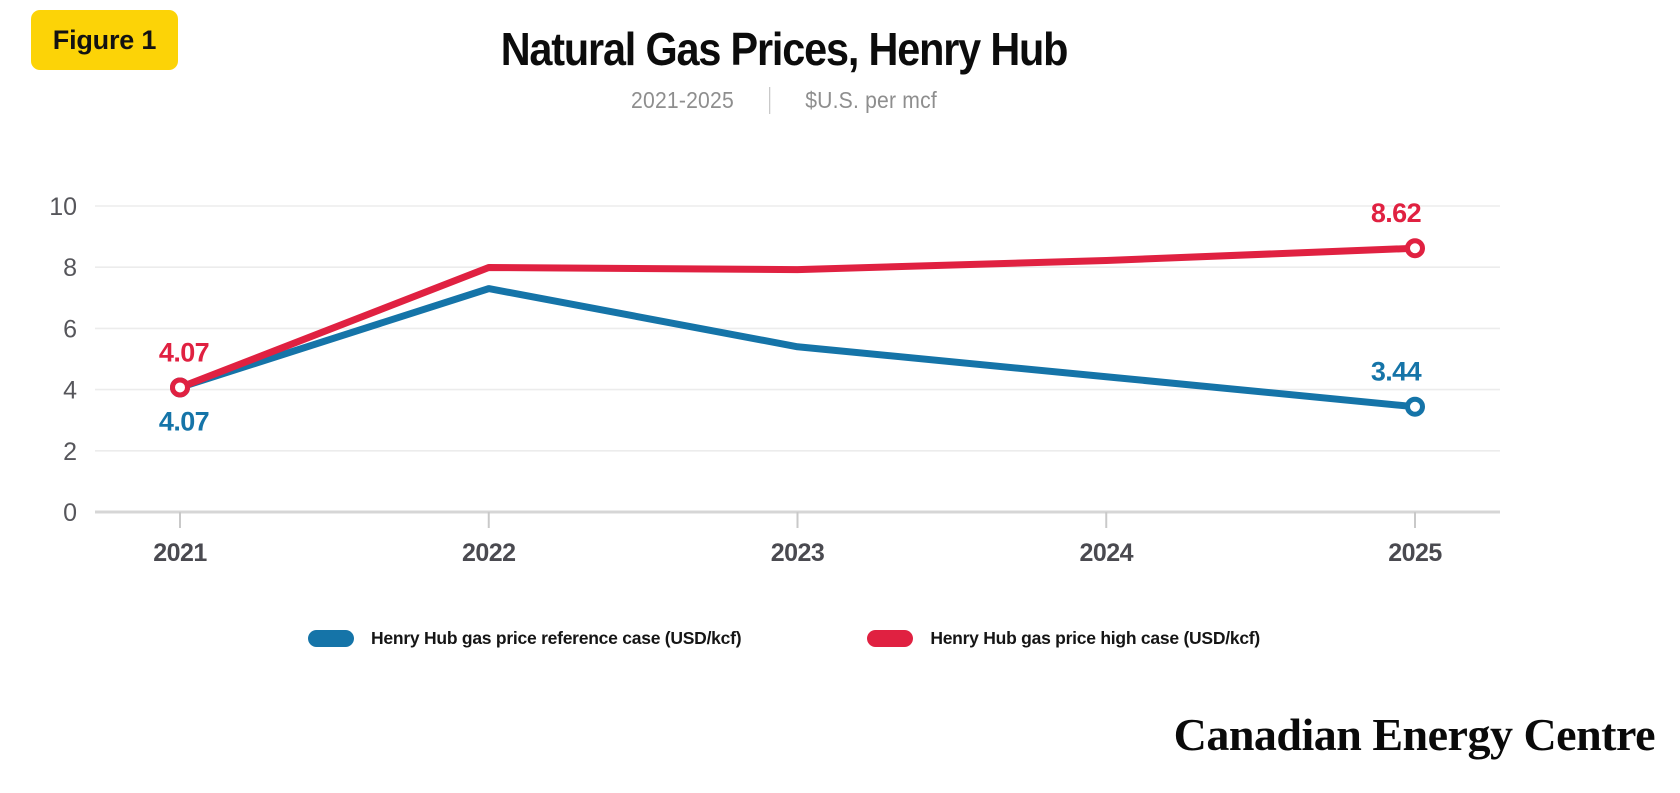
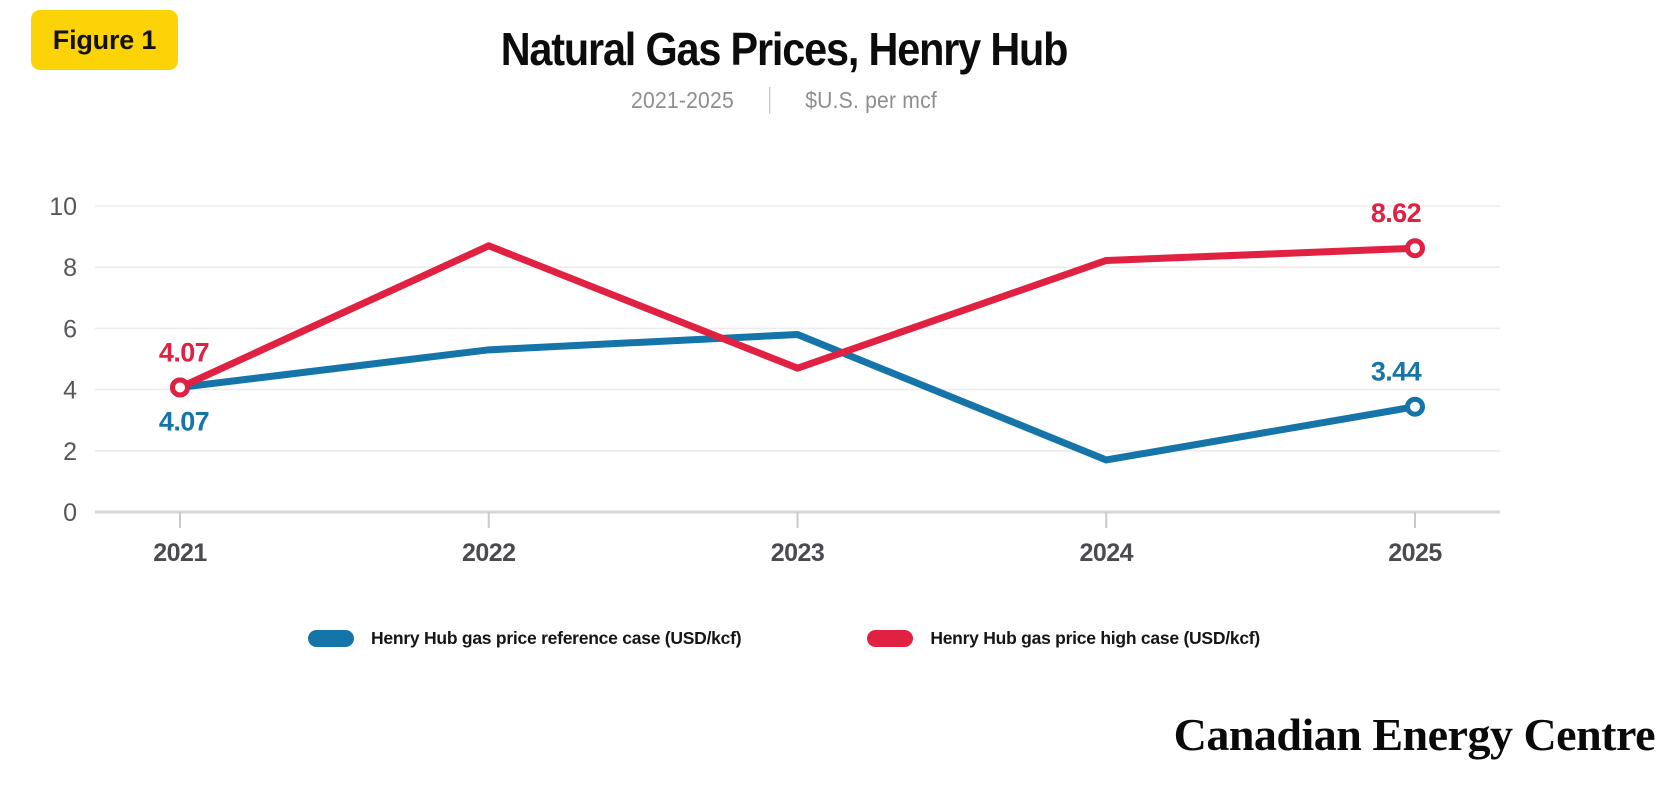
Henry Hub gas price reference case (USD/kcf)/2022: 7.3 -> 5.3
Henry Hub gas price high case (USD/kcf)/2022: 8.0 -> 8.7
Henry Hub gas price reference case (USD/kcf)/2023: 5.4 -> 5.8
Henry Hub gas price high case (USD/kcf)/2023: 7.9 -> 4.7
Henry Hub gas price reference case (USD/kcf)/2024: 4.4 -> 1.7
